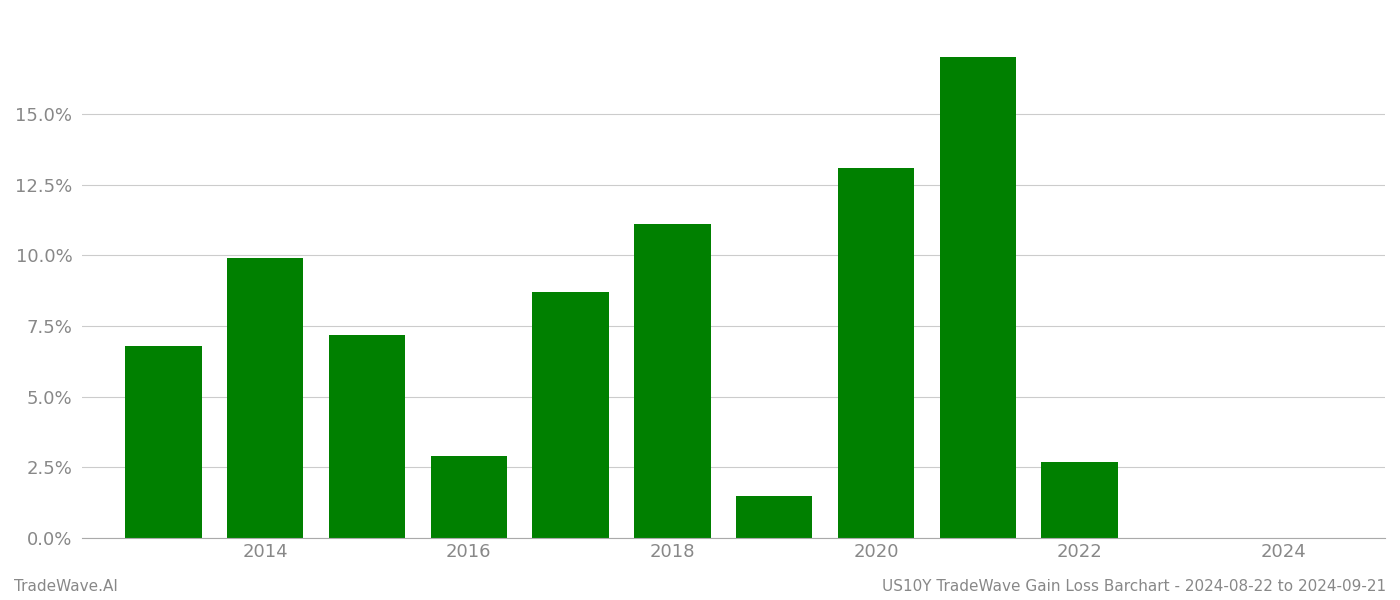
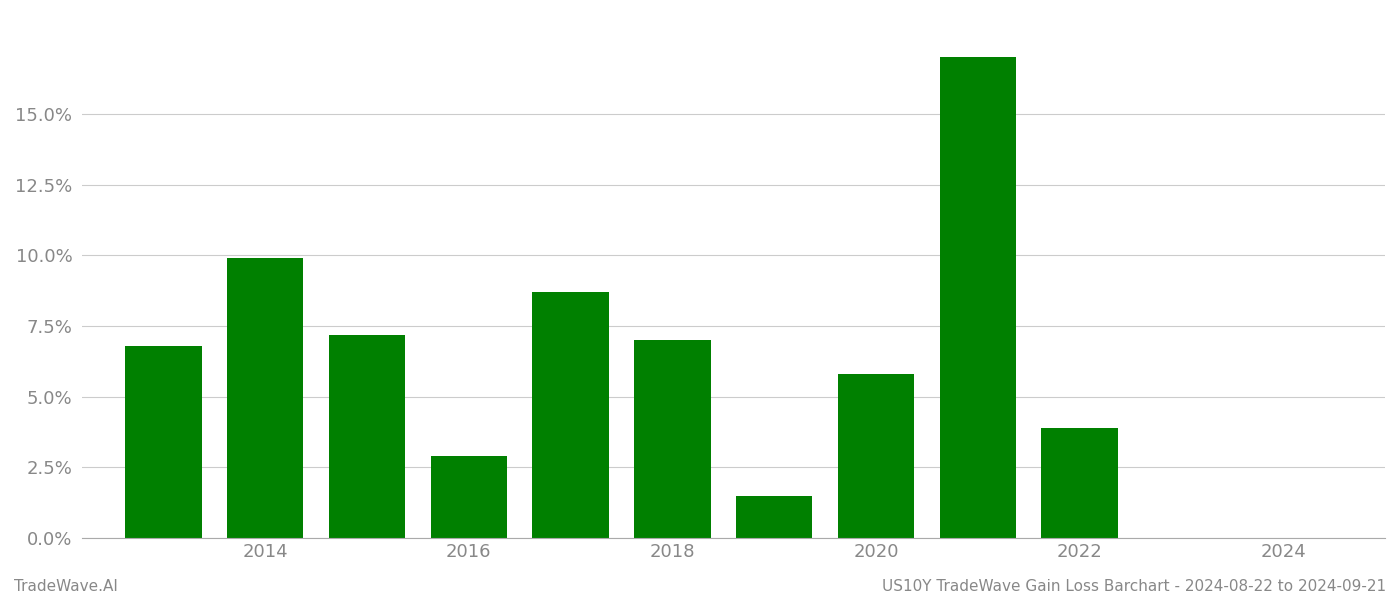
2018: 11.1% -> 7.0%
2020: 13.1% -> 5.8%
2022: 2.7% -> 3.9%
